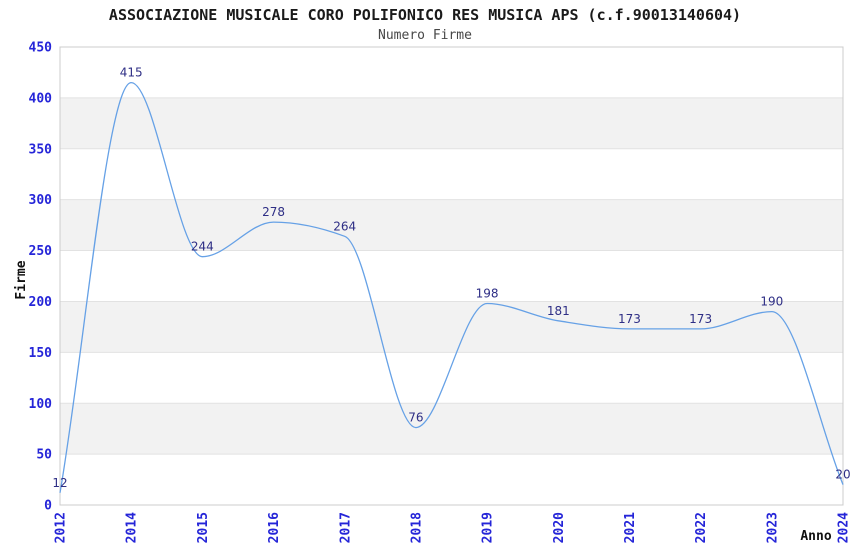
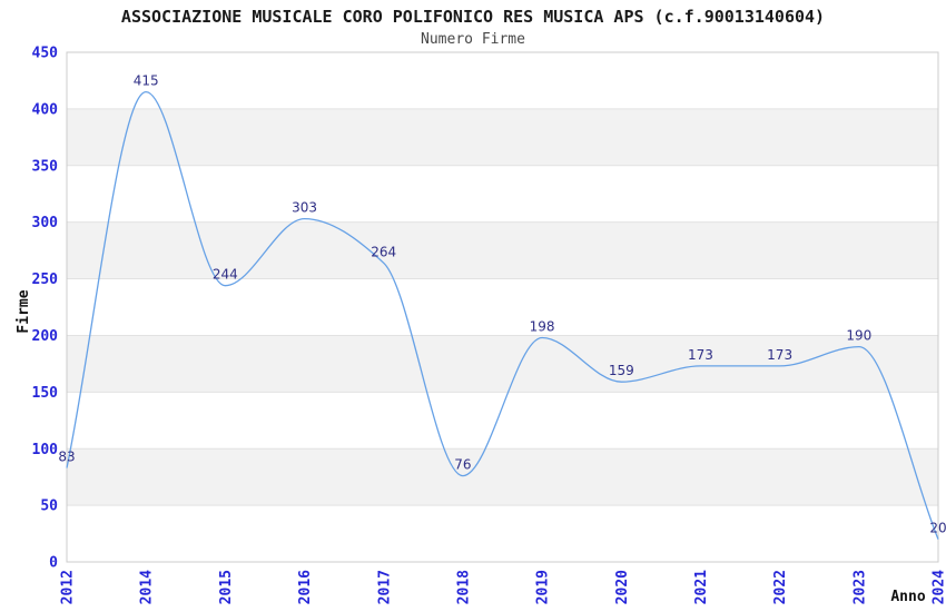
2012: 12 -> 83
2016: 278 -> 303
2020: 181 -> 159
